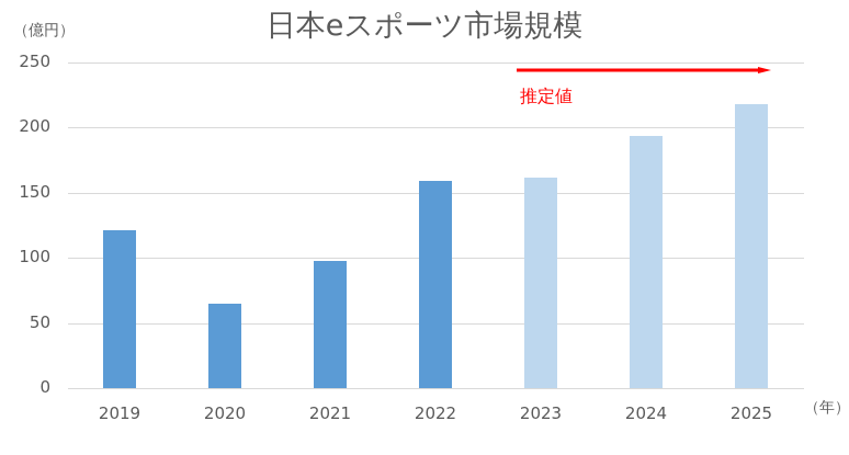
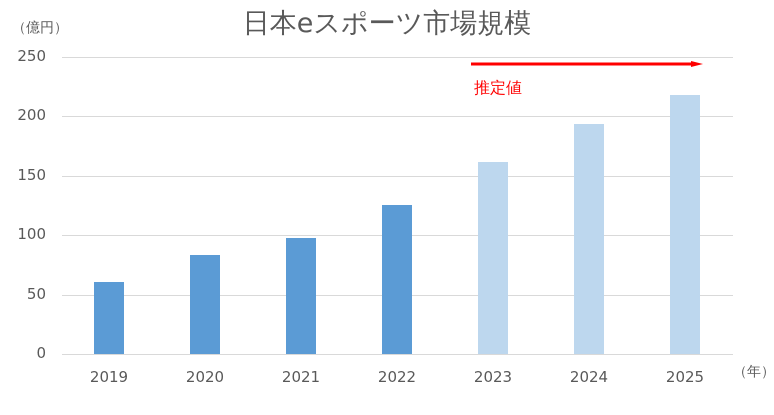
2019: 121 -> 61
2020: 65 -> 83
2022: 159 -> 125
